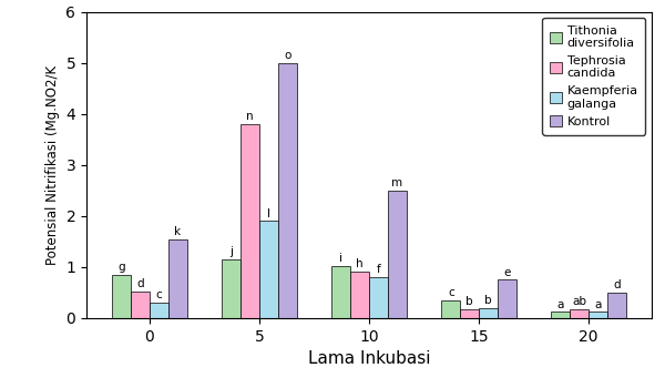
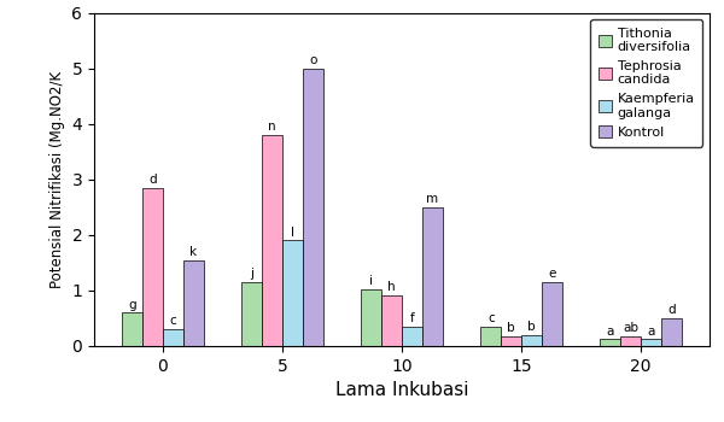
Tithonia diversifolia/0: 0.85 -> 0.60
Tephrosia candida/0: 0.52 -> 2.85
Kaempferia galanga/10: 0.80 -> 0.35
Kontrol/15: 0.75 -> 1.15
